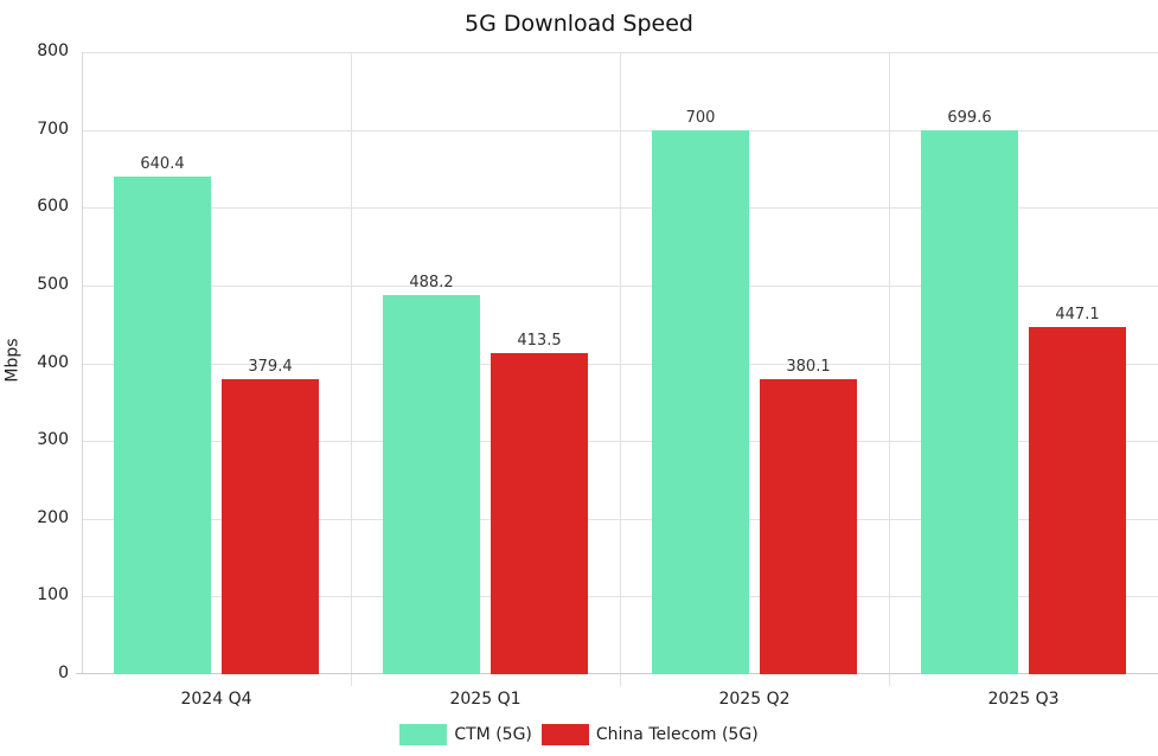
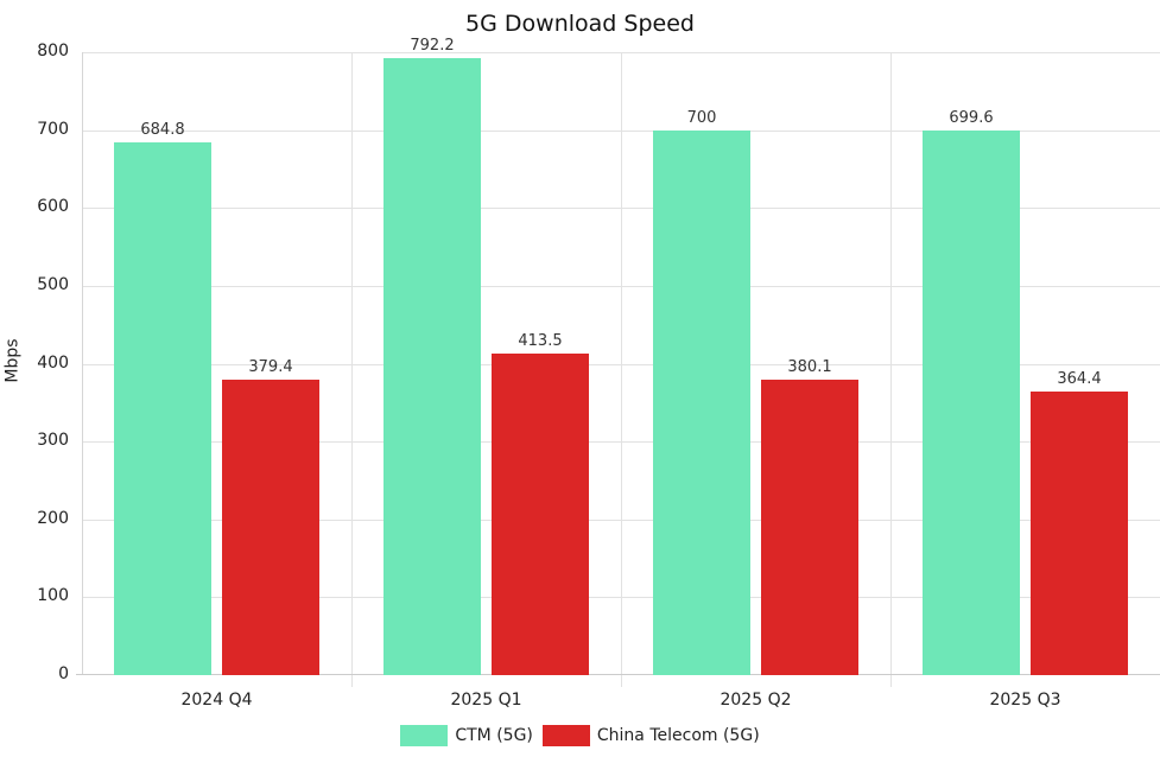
CTM (5G)/2024 Q4: 640.4 -> 684.8
CTM (5G)/2025 Q1: 488.2 -> 792.2
China Telecom (5G)/2025 Q3: 447.1 -> 364.4
